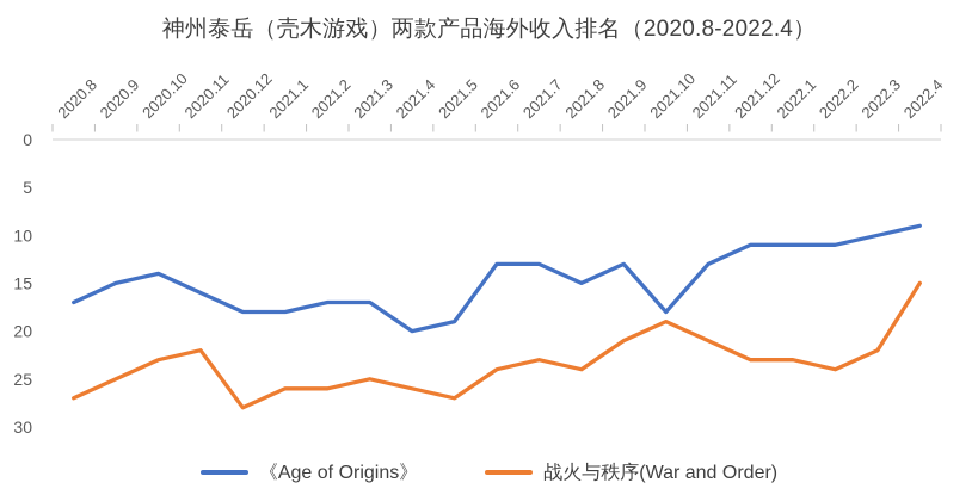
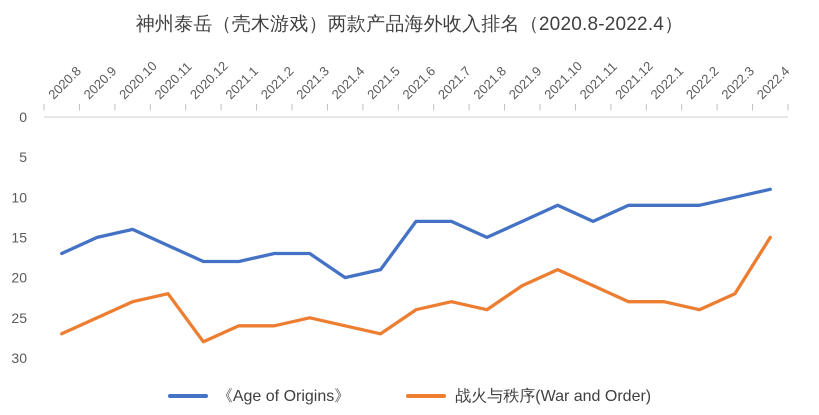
《Age of Origins》/2021.10: 18 -> 11
